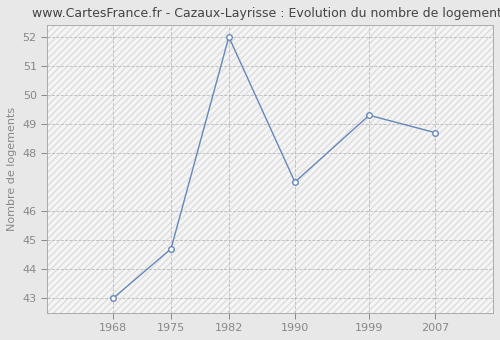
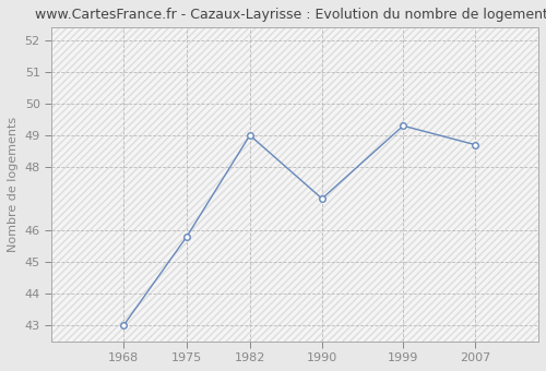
1975: 44.7 -> 45.8
1982: 52.0 -> 49.0
